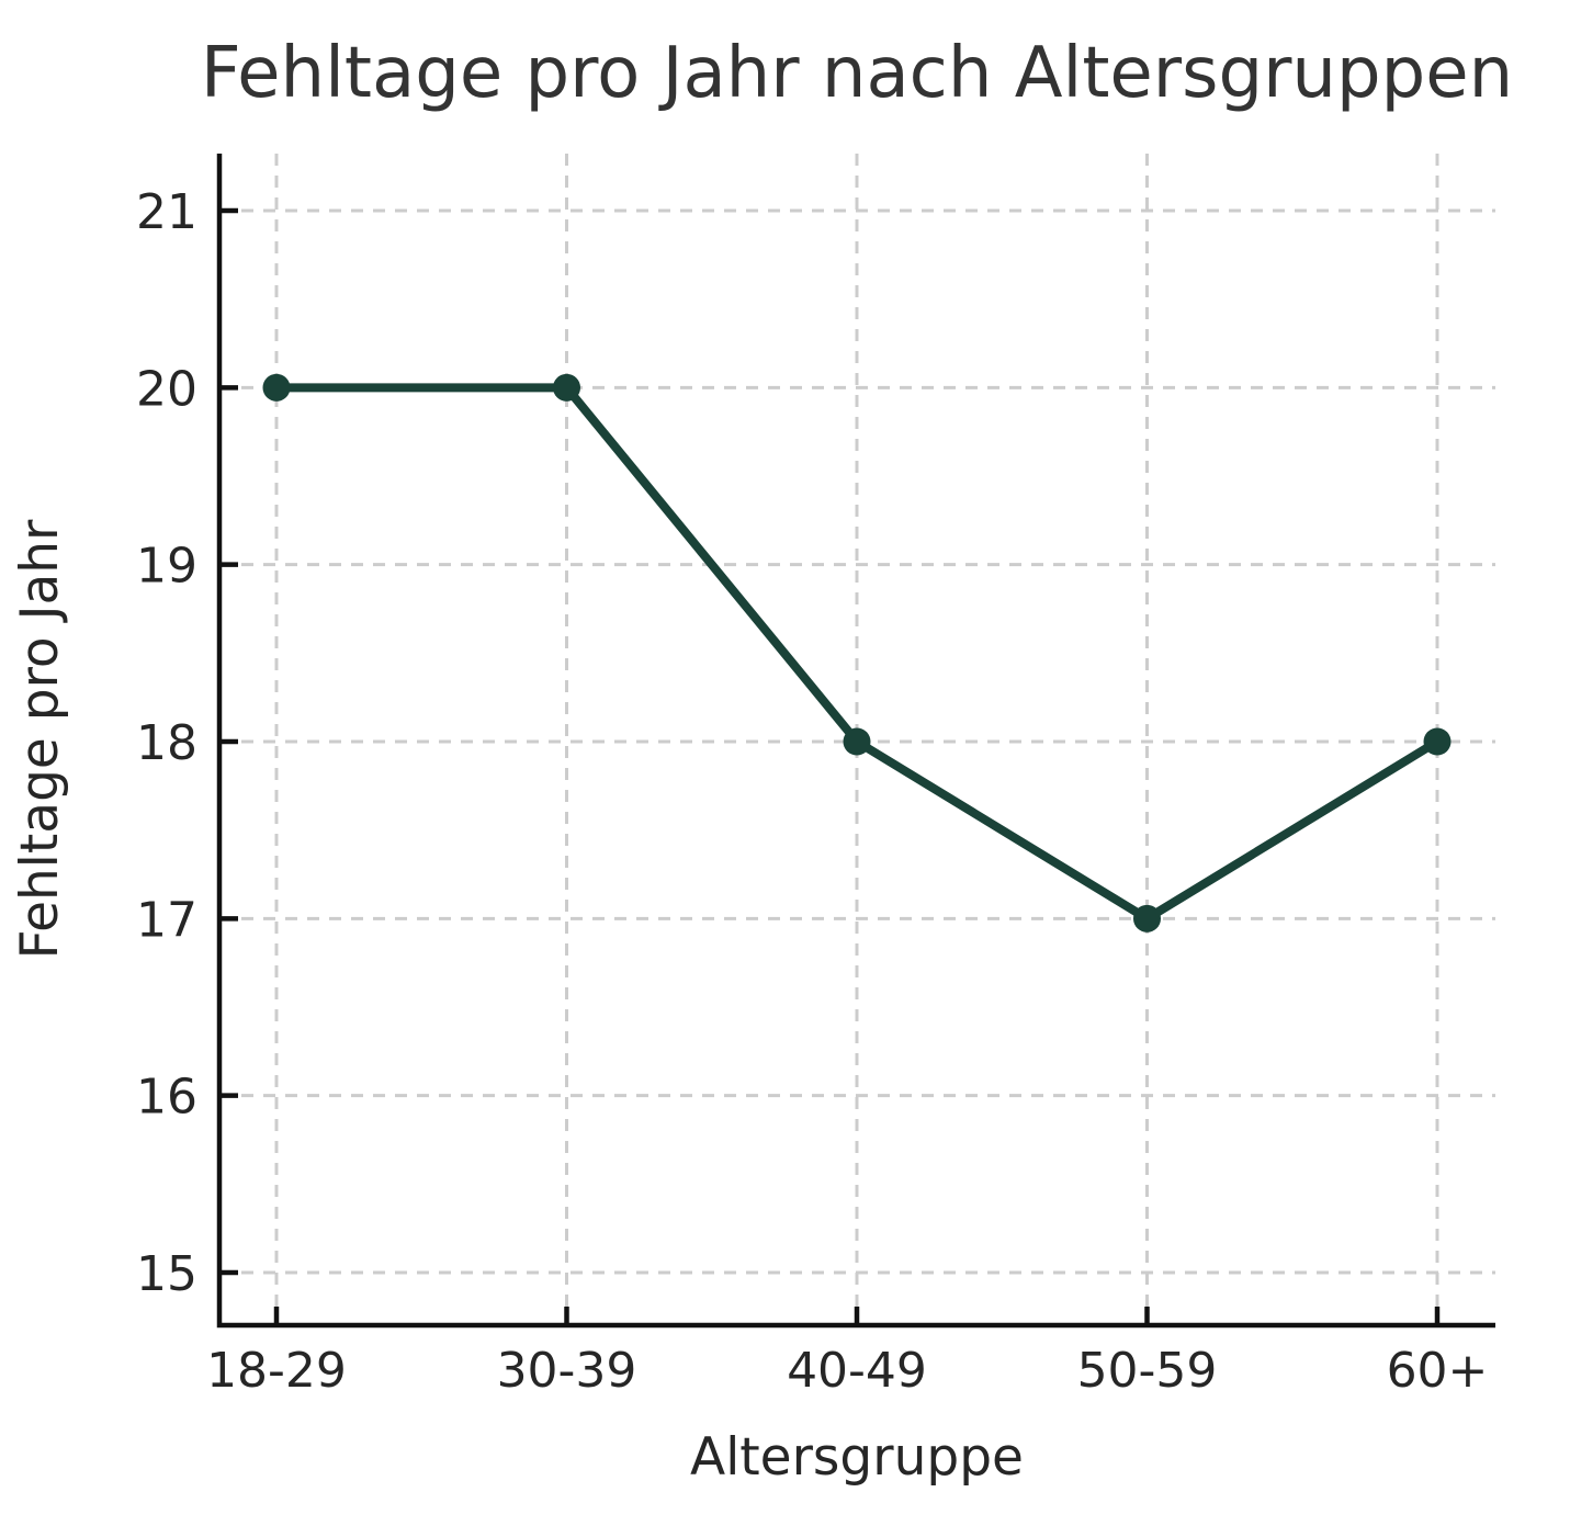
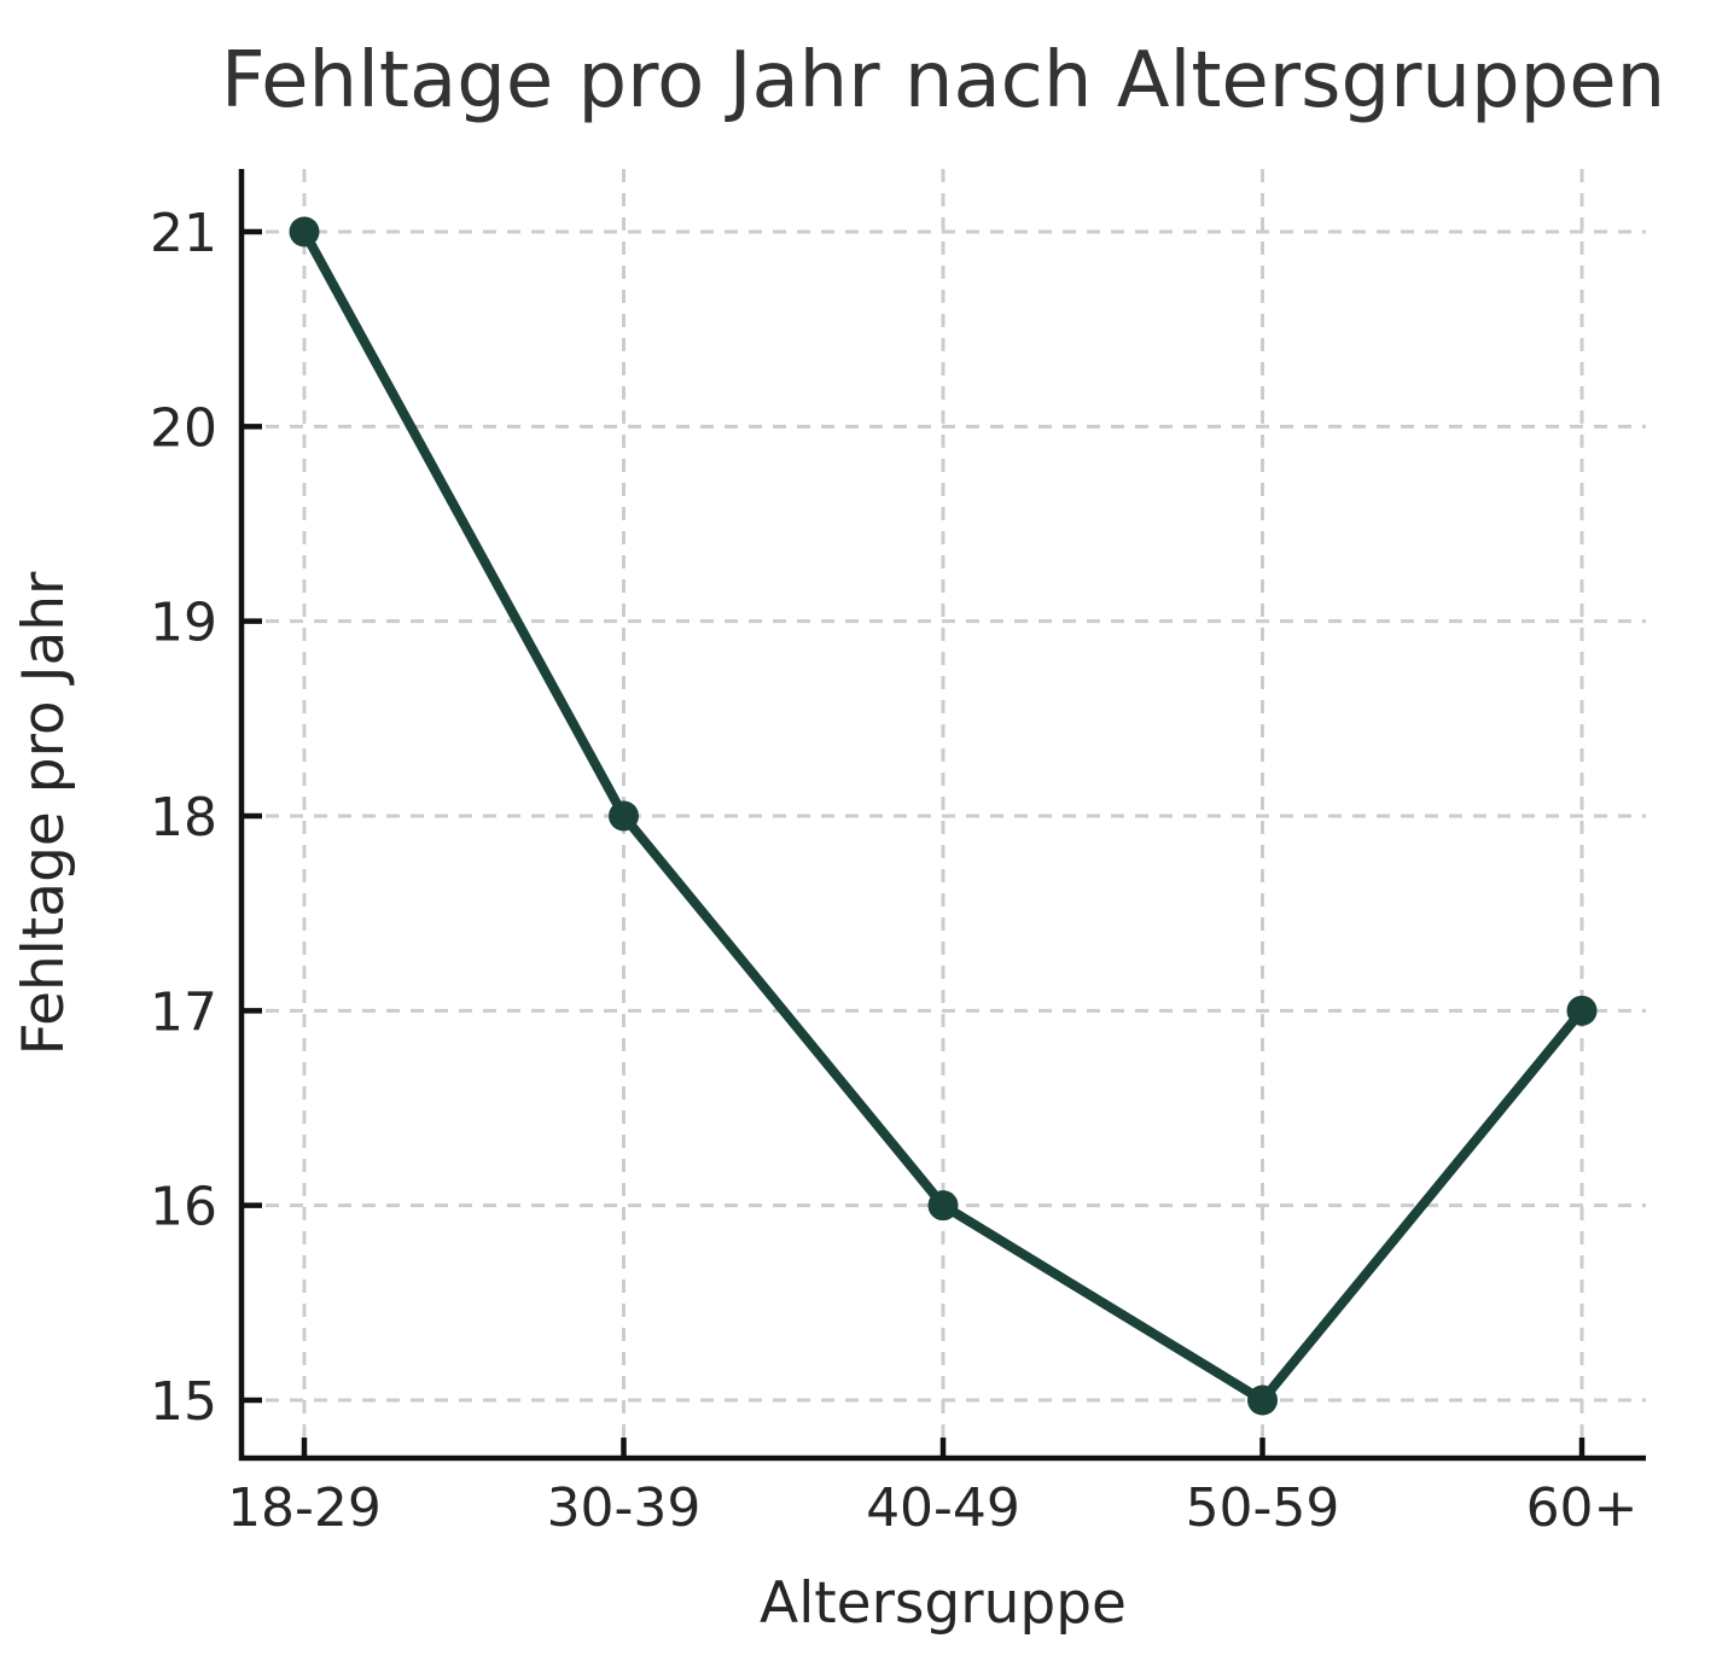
18-29: 20 -> 21
30-39: 20 -> 18
40-49: 18 -> 16
50-59: 17 -> 15
60+: 18 -> 17
